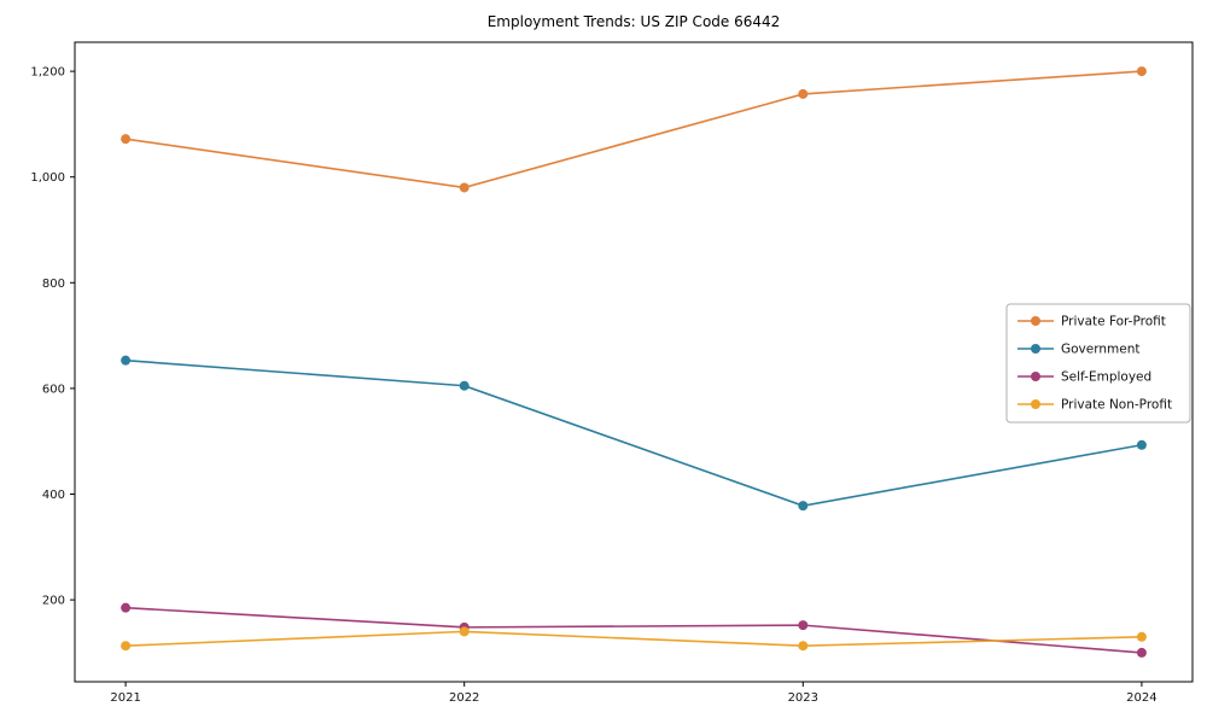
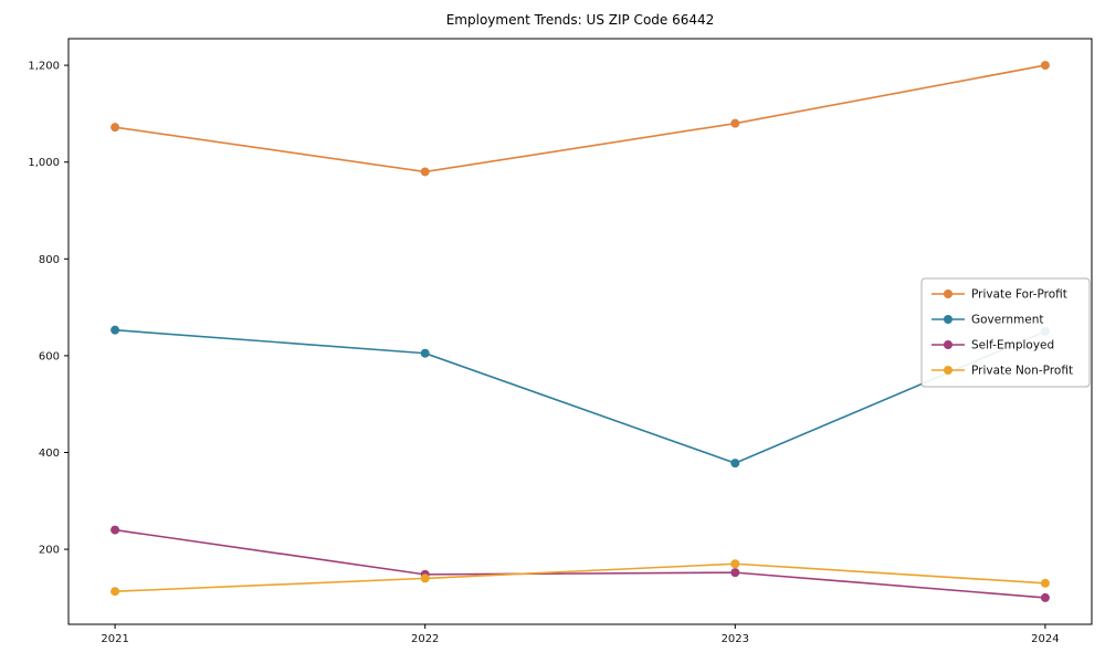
Self-Employed/2021: 180 -> 240
Private For-Profit/2023: 1160 -> 1080
Private Non-Profit/2023: 110 -> 170
Government/2024: 490 -> 650
